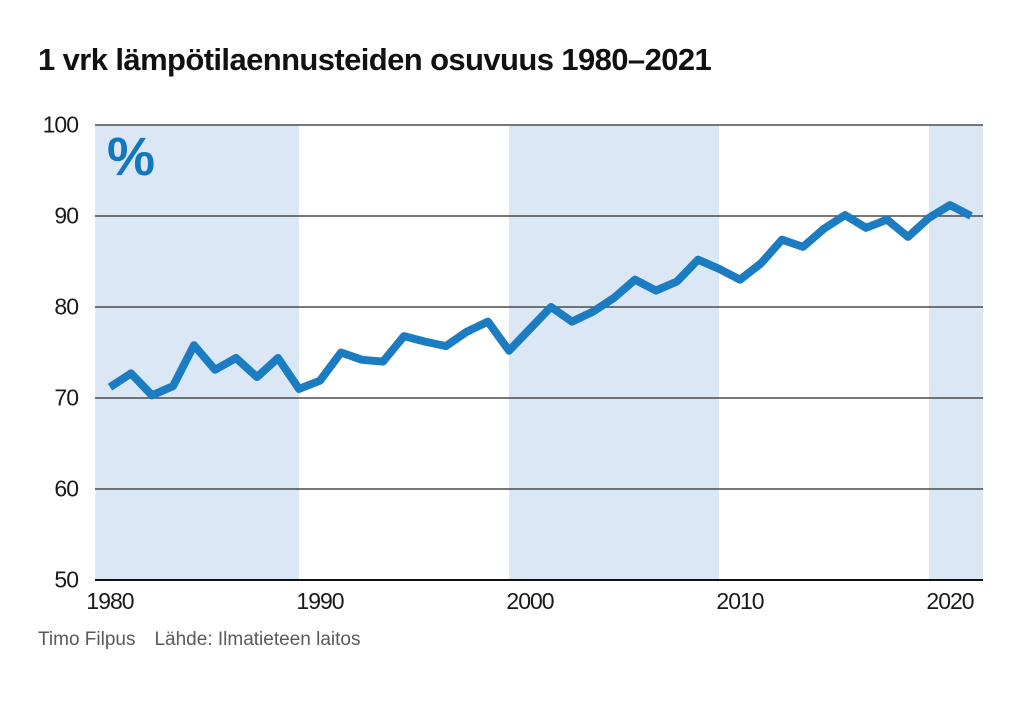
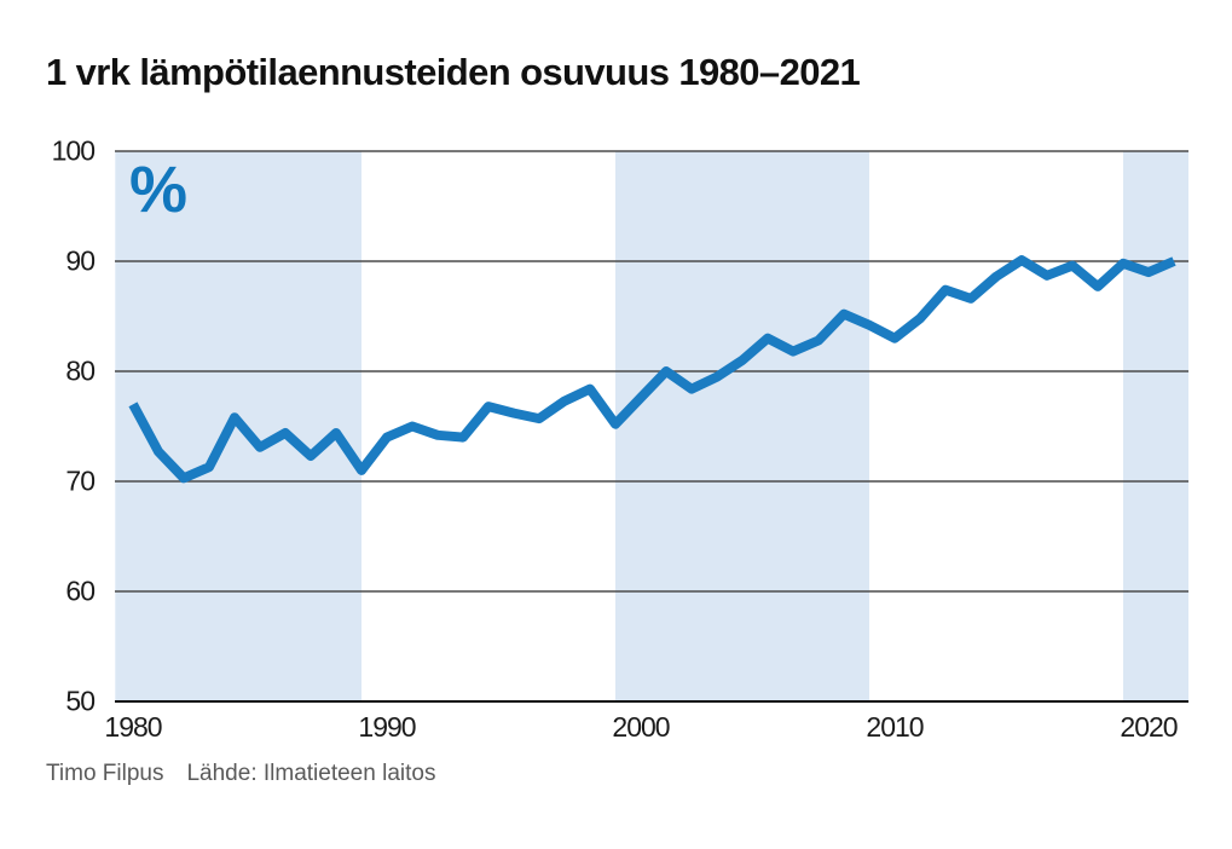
1980: 71 -> 77
1990: 72 -> 74
2020: 91 -> 89
